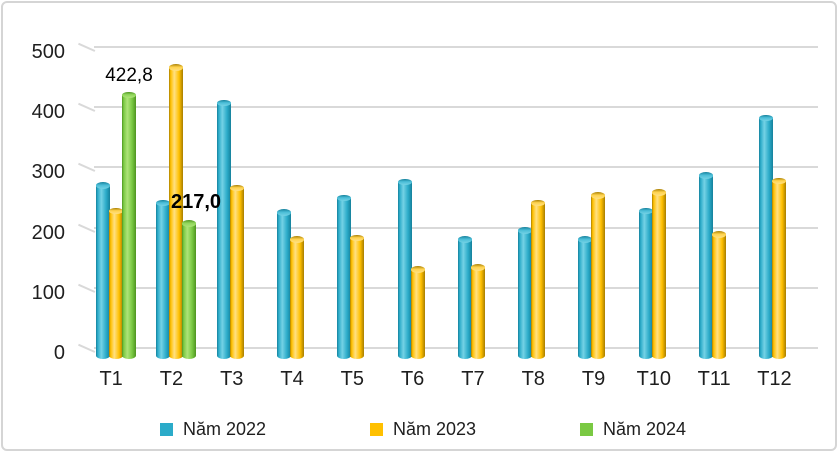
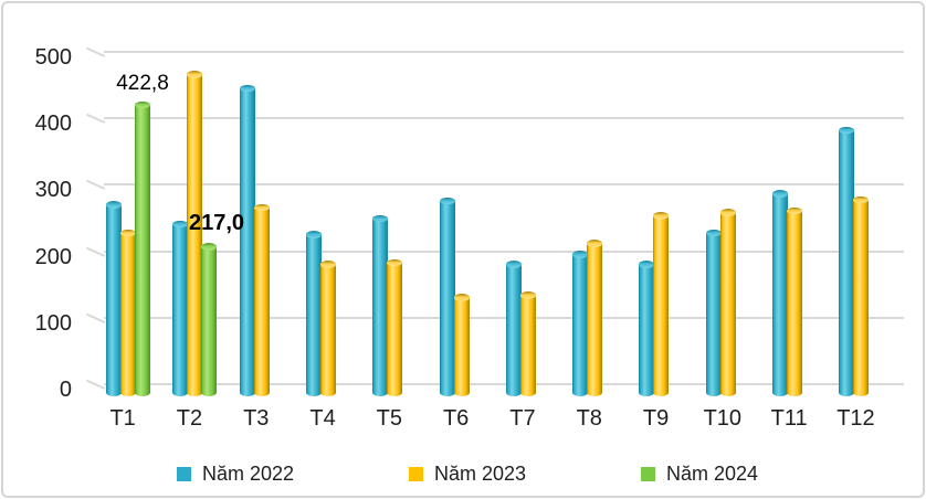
Năm 2022/T3: 410 -> 450
Năm 2023/T8: 250 -> 220
Năm 2023/T11: 200 -> 270
